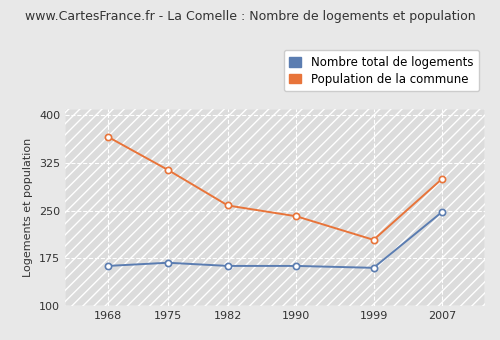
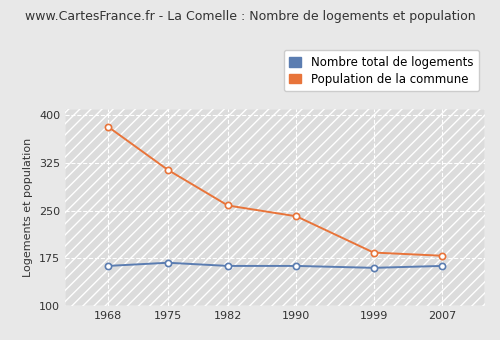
Population de la commune/1968: 366 -> 382
Population de la commune/1999: 204 -> 184
Nombre total de logements/2007: 248 -> 163
Population de la commune/2007: 300 -> 179
